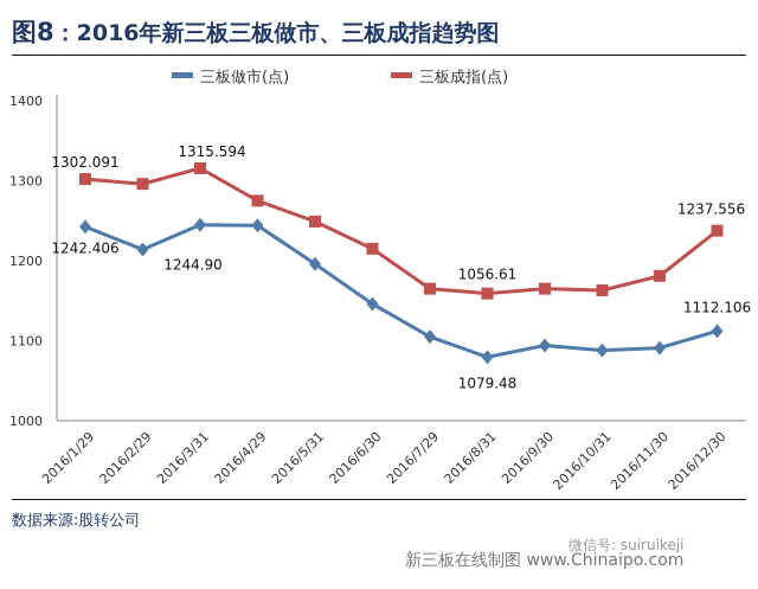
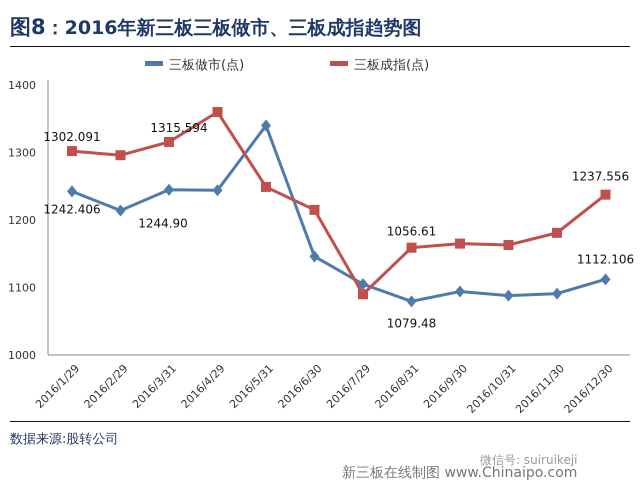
三板成指(点)/2016/4/29: 1280 -> 1360
三板做市(点)/2016/5/31: 1200 -> 1340
三板成指(点)/2016/7/29: 1160 -> 1090
